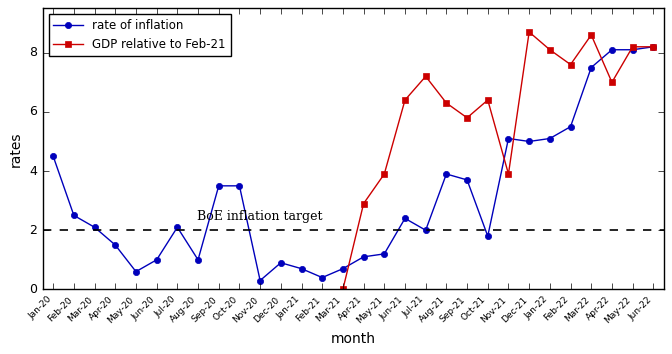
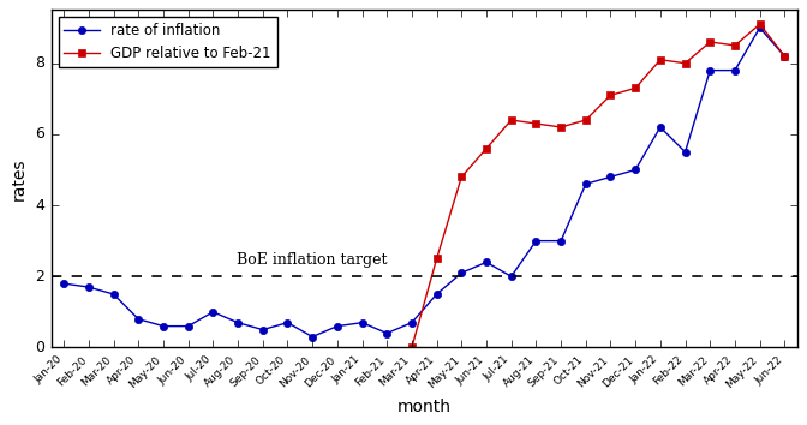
rate of inflation/Jan-20: 4.5 -> 1.8
rate of inflation/Feb-20: 2.5 -> 1.7
rate of inflation/Mar-20: 2.1 -> 1.5
rate of inflation/Apr-20: 1.5 -> 0.8
rate of inflation/Jun-20: 1.0 -> 0.6
rate of inflation/Jul-20: 2.1 -> 1.0
rate of inflation/Aug-20: 1.0 -> 0.7
rate of inflation/Sep-20: 3.5 -> 0.5
rate of inflation/Oct-20: 3.5 -> 0.7
rate of inflation/Dec-20: 0.9 -> 0.6
rate of inflation/Apr-21: 1.1 -> 1.5
GDP relative to Feb-21/Apr-21: 2.9 -> 2.5
rate of inflation/May-21: 1.2 -> 2.1
GDP relative to Feb-21/May-21: 3.9 -> 4.8
GDP relative to Feb-21/Jun-21: 6.4 -> 5.6
GDP relative to Feb-21/Jul-21: 7.2 -> 6.4
rate of inflation/Aug-21: 3.9 -> 3.0
rate of inflation/Sep-21: 3.7 -> 3.0
GDP relative to Feb-21/Sep-21: 5.8 -> 6.2
rate of inflation/Oct-21: 1.8 -> 4.6
rate of inflation/Nov-21: 5.1 -> 4.8
GDP relative to Feb-21/Nov-21: 3.9 -> 7.1
GDP relative to Feb-21/Dec-21: 8.7 -> 7.3
rate of inflation/Jan-22: 5.1 -> 6.2
GDP relative to Feb-21/Feb-22: 7.6 -> 8.0
rate of inflation/Mar-22: 7.5 -> 7.8
rate of inflation/Apr-22: 8.1 -> 7.8
GDP relative to Feb-21/Apr-22: 7.0 -> 8.5
rate of inflation/May-22: 8.1 -> 9.0
GDP relative to Feb-21/May-22: 8.2 -> 9.1
